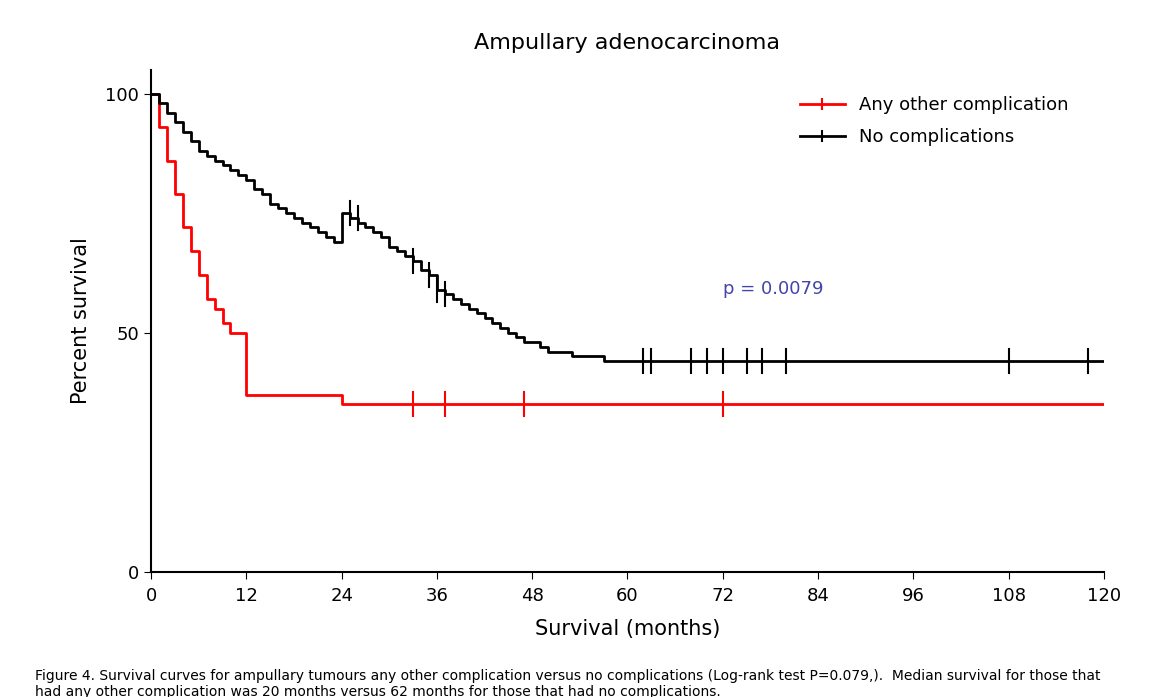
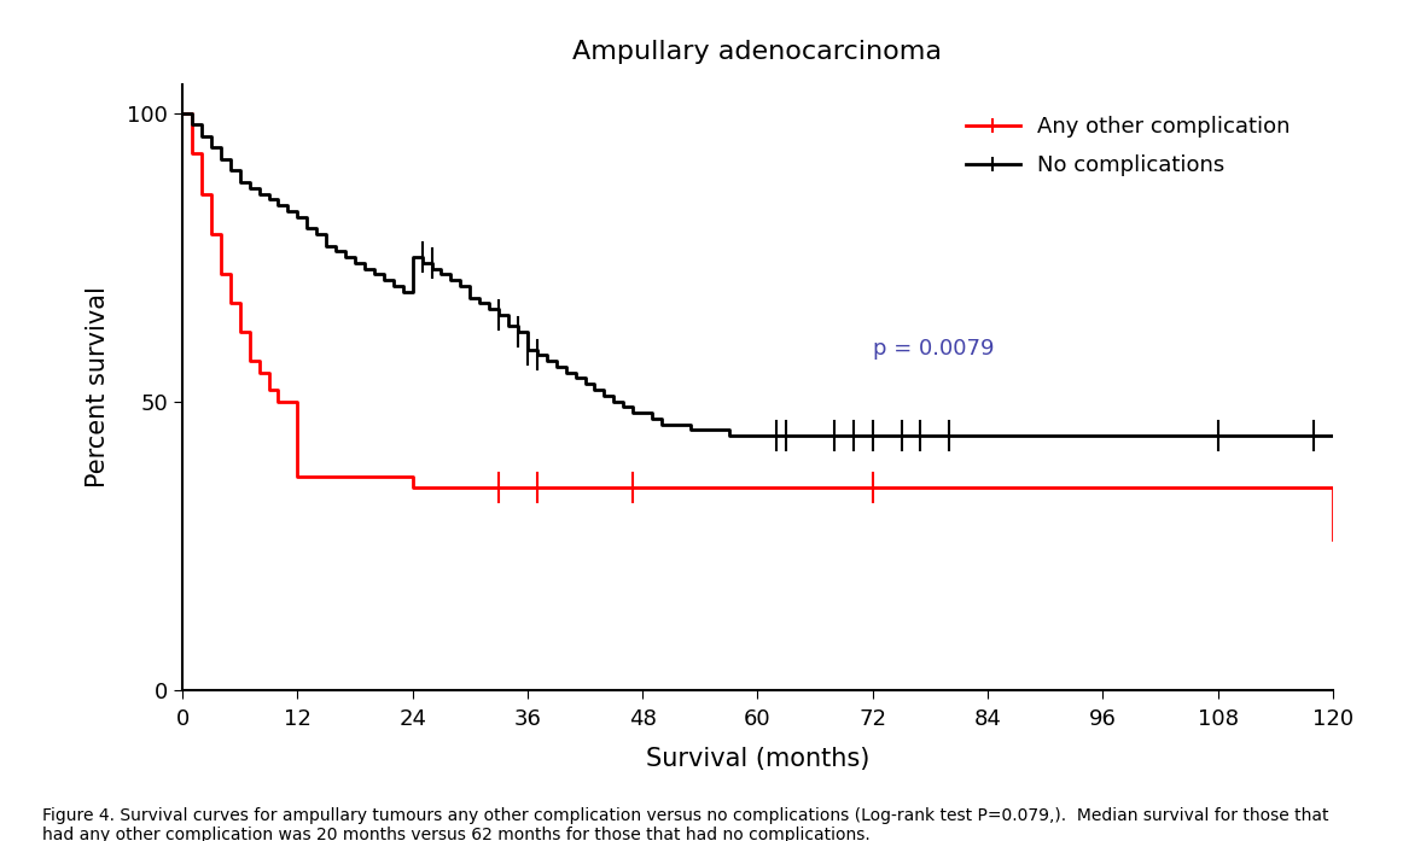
Any other complication/120: 35 -> 26
